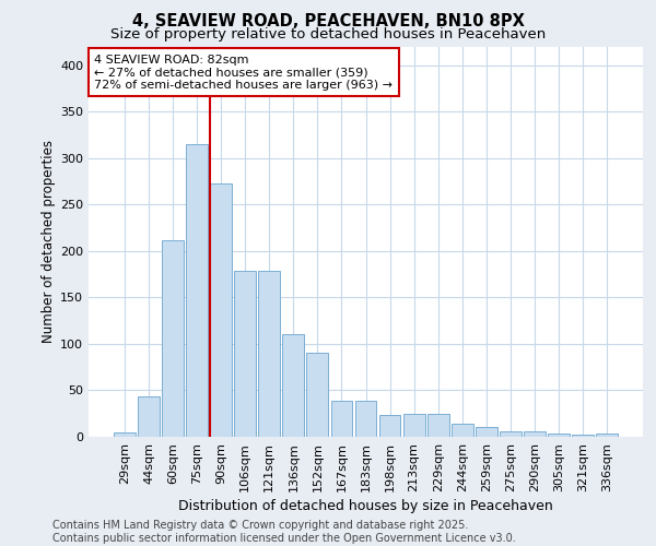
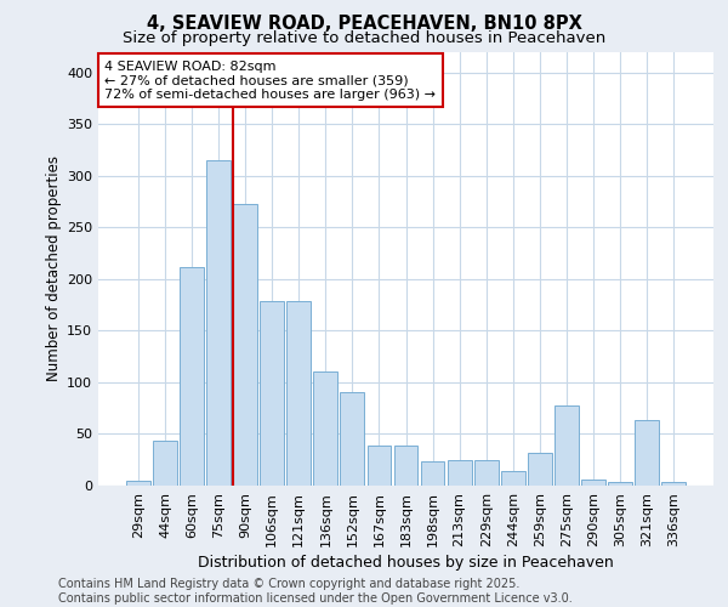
259sqm: 11 -> 32
275sqm: 6 -> 78
321sqm: 2 -> 64
